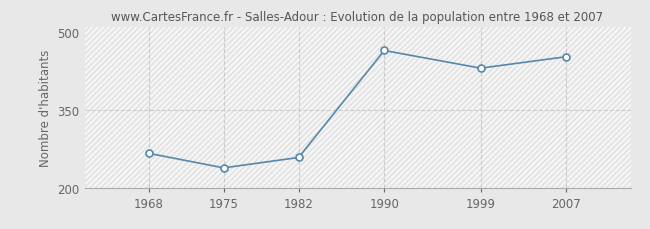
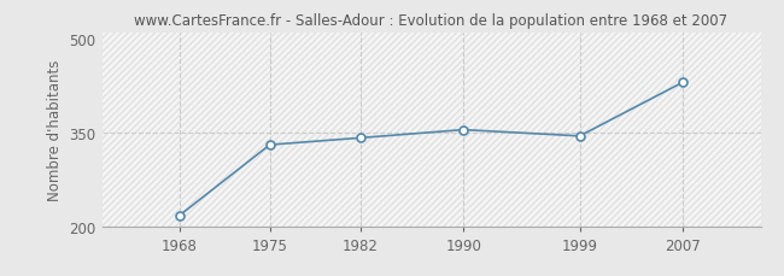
1968: 266 -> 217
1975: 238 -> 330
1982: 258 -> 341
1990: 464 -> 354
1999: 430 -> 344
2007: 452 -> 430
